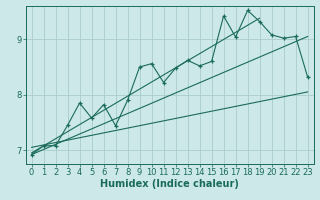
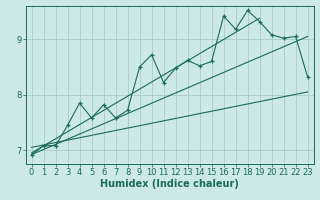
7: 7.44 -> 7.58
8: 7.90 -> 7.72
10: 8.56 -> 8.72
17: 9.04 -> 9.18
